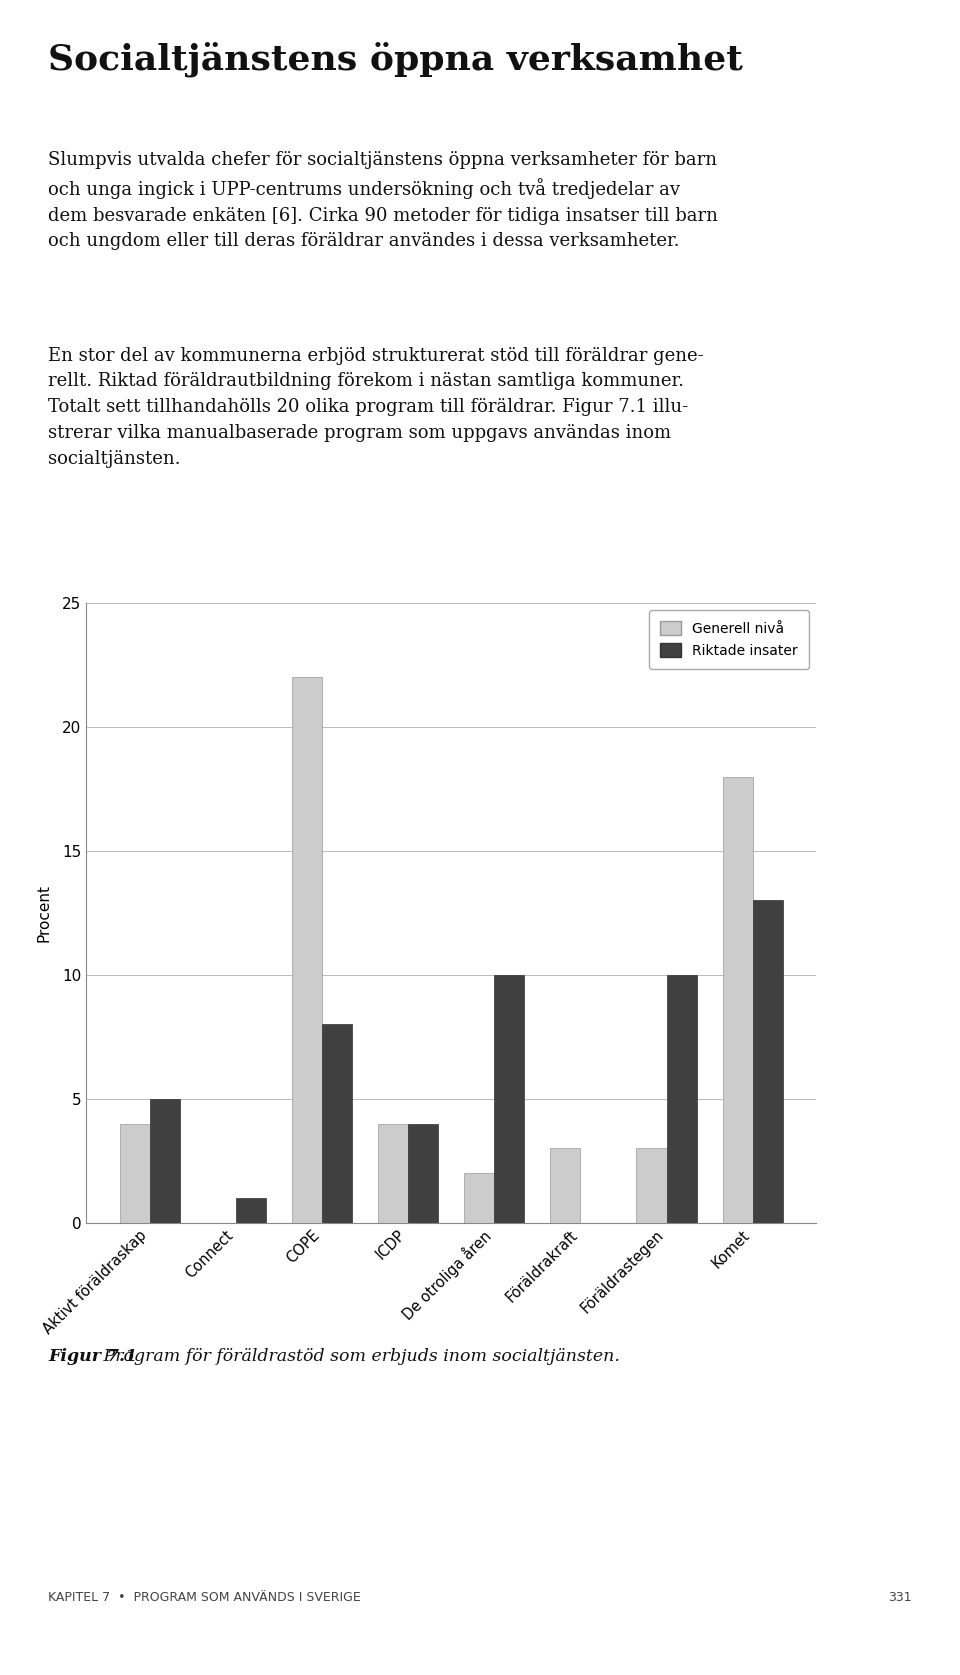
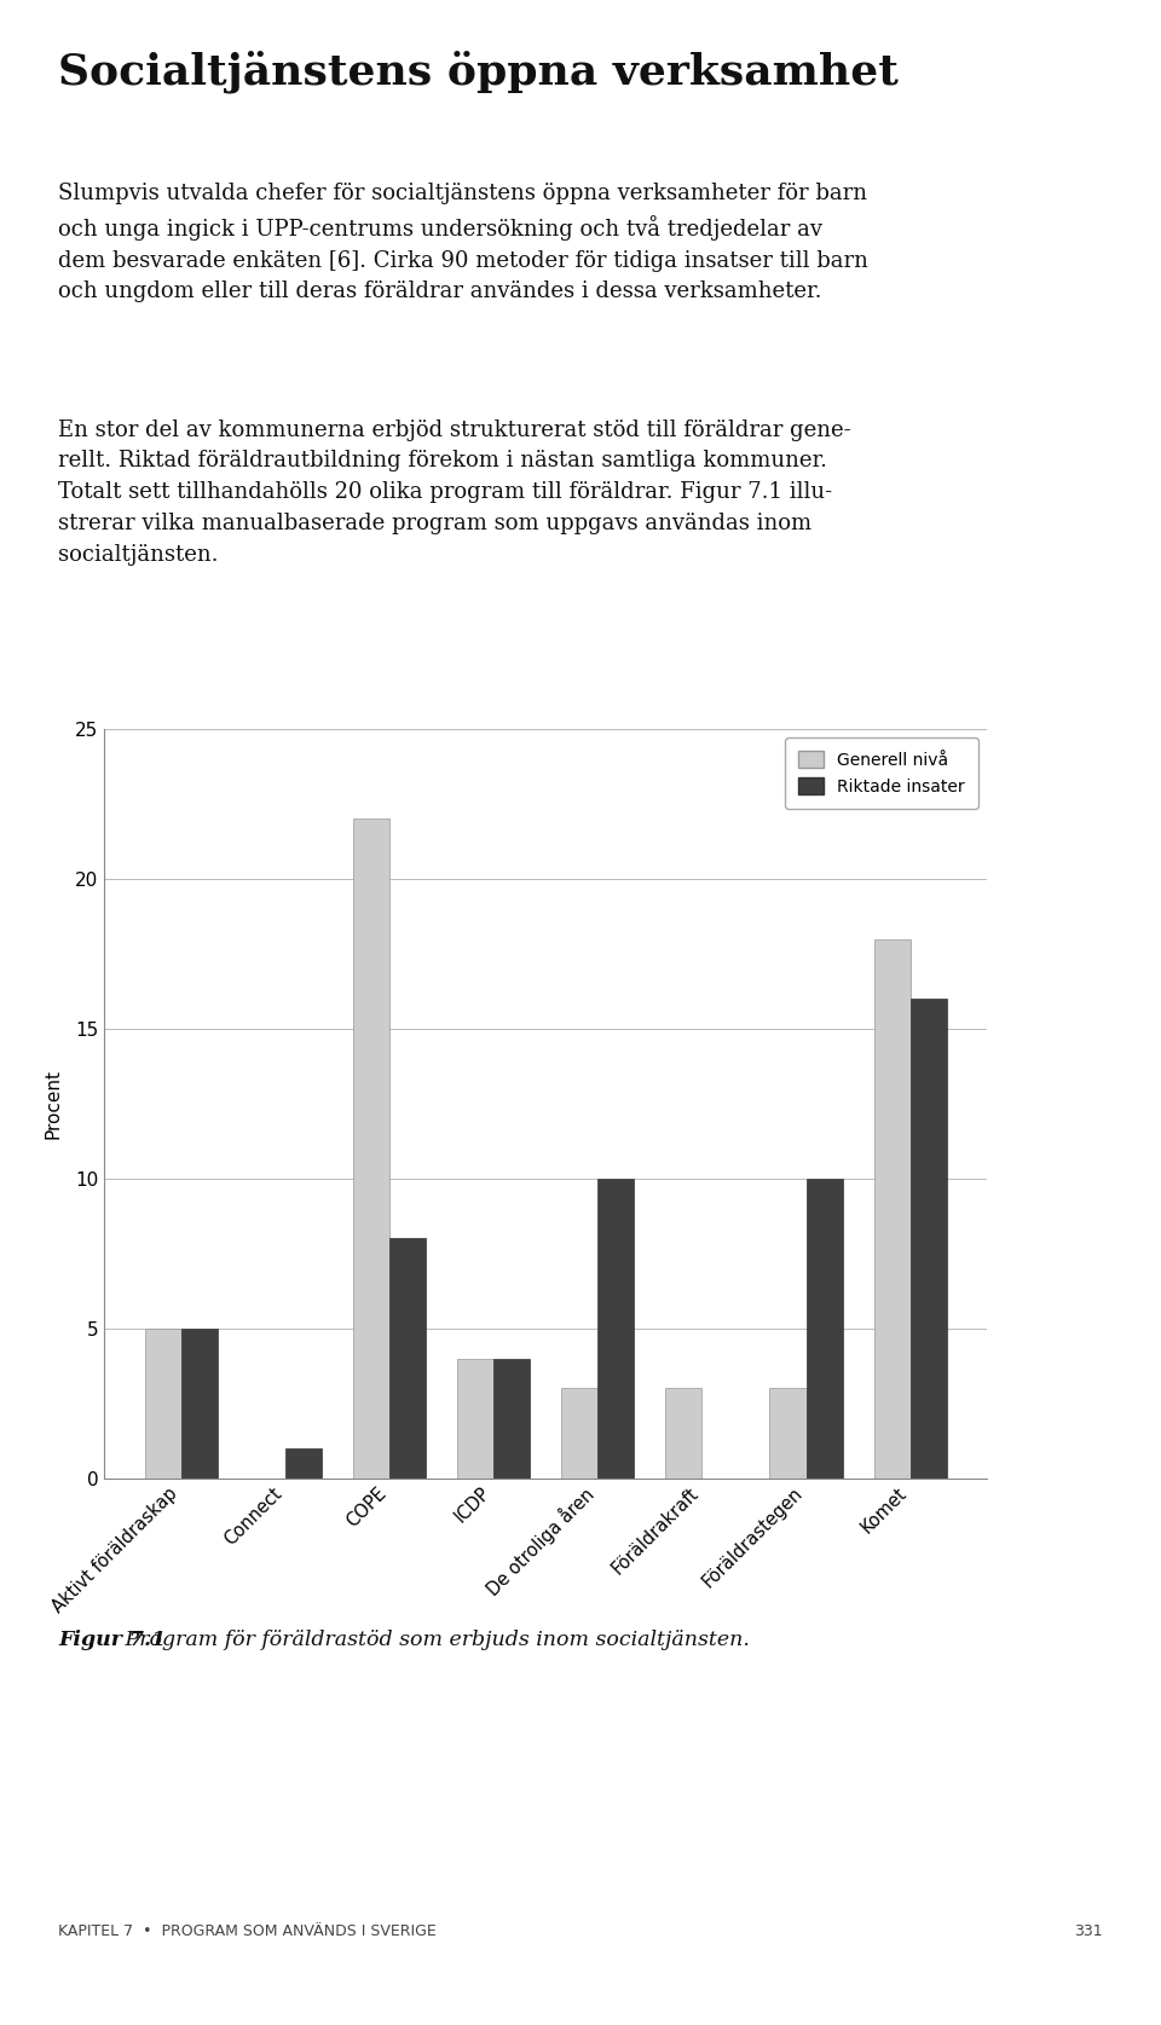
Generell nivå/Aktivt föräldraskap: 4 -> 5
Generell nivå/De otroliga åren: 2 -> 3
Riktade insater/Komet: 13 -> 16
